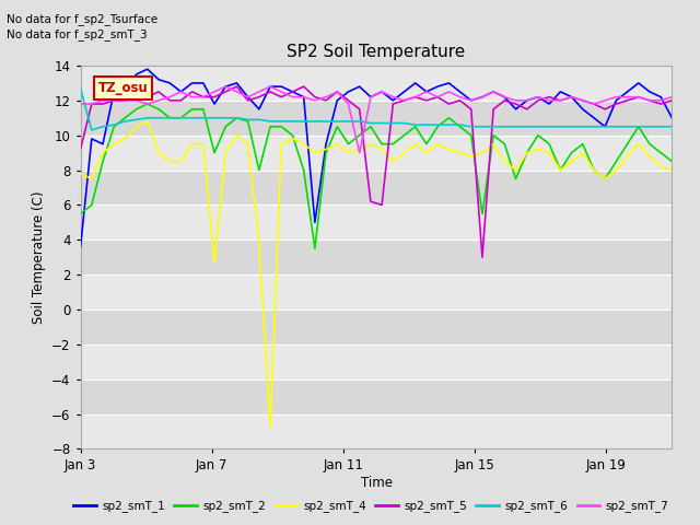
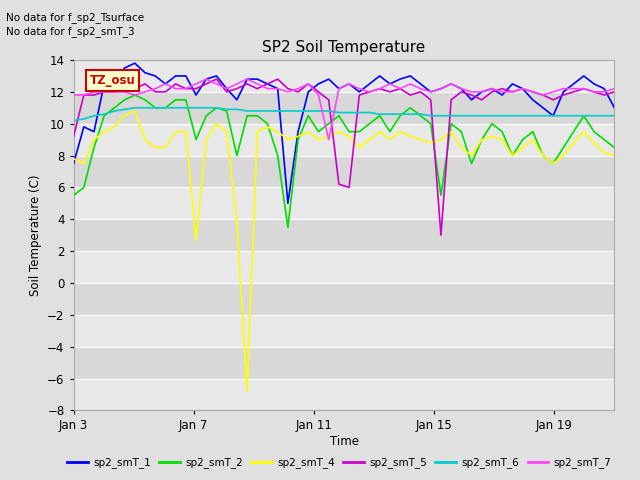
sp2_smT_1/Jan 3: 3.6 -> 7.5
sp2_smT_6/Jan 3: 12.7 -> 10.2
